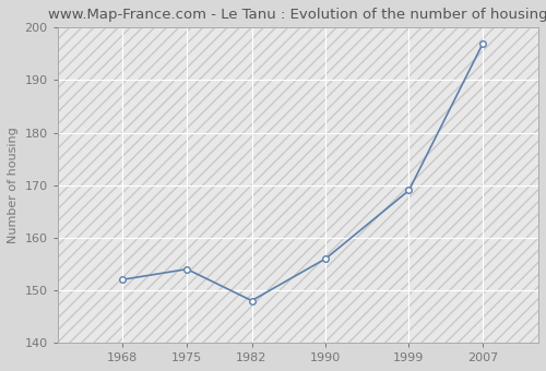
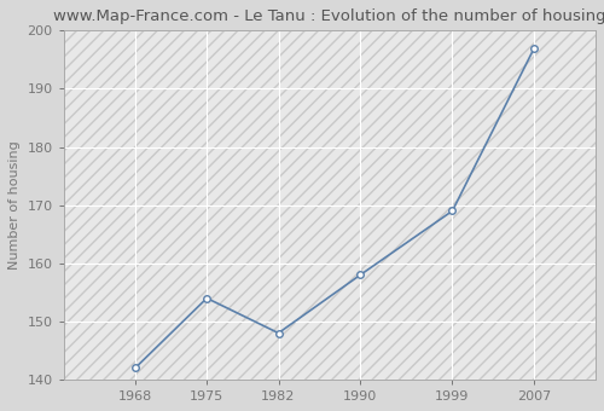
1968: 152 -> 142
1990: 156 -> 158
